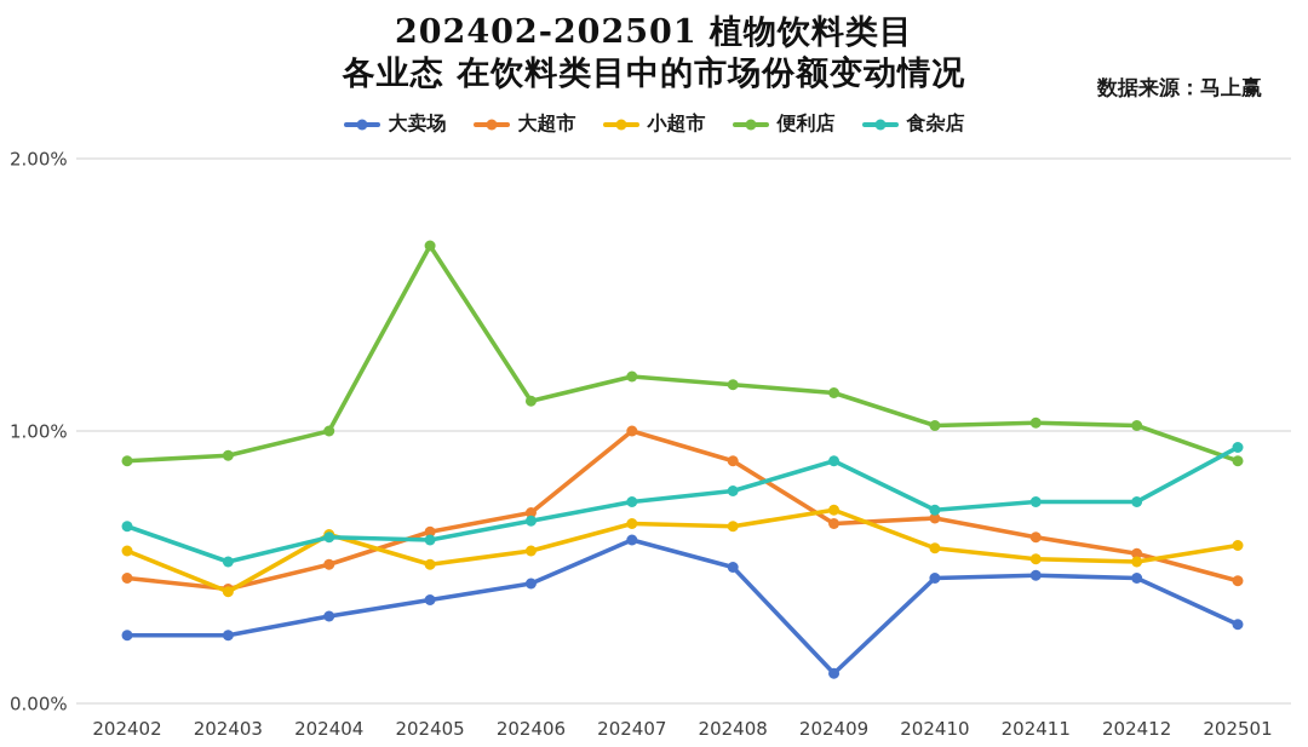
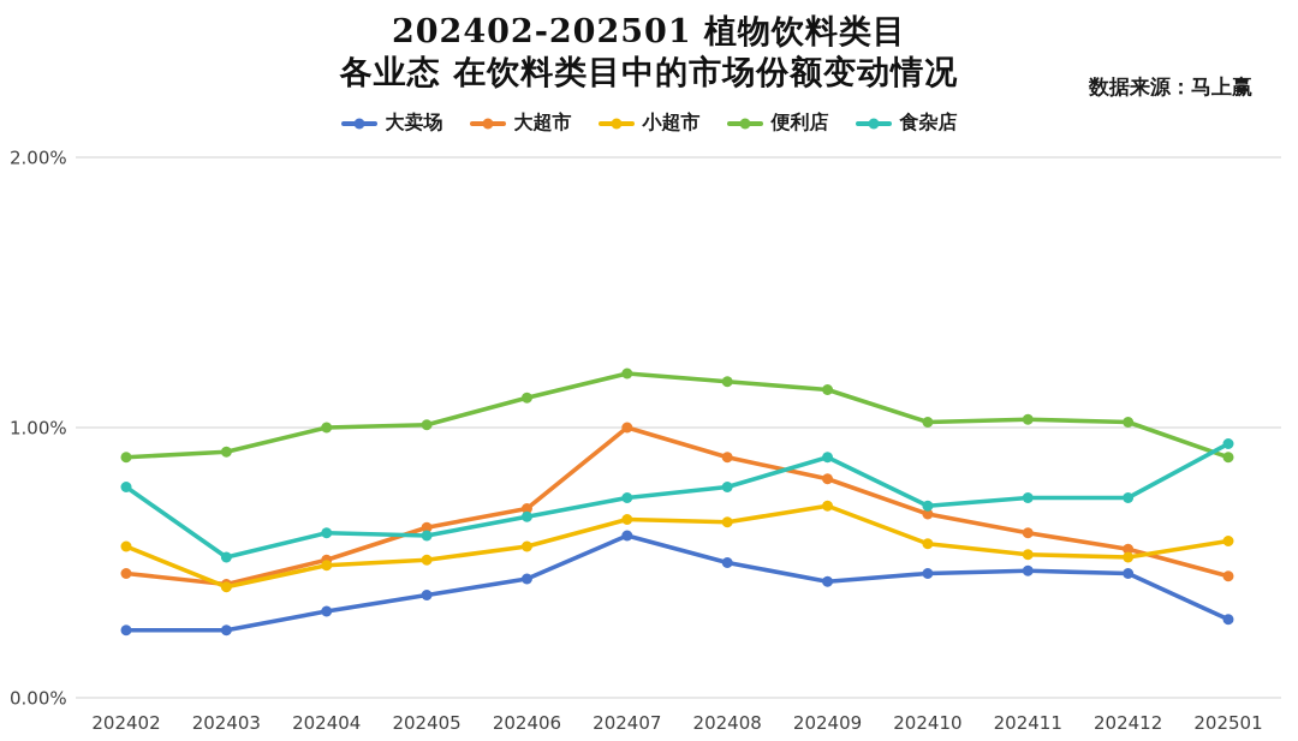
食杂店/202402: 0.65% -> 0.78%
小超市/202404: 0.62% -> 0.49%
便利店/202405: 1.68% -> 1.01%
大卖场/202409: 0.11% -> 0.43%
大超市/202409: 0.66% -> 0.81%
